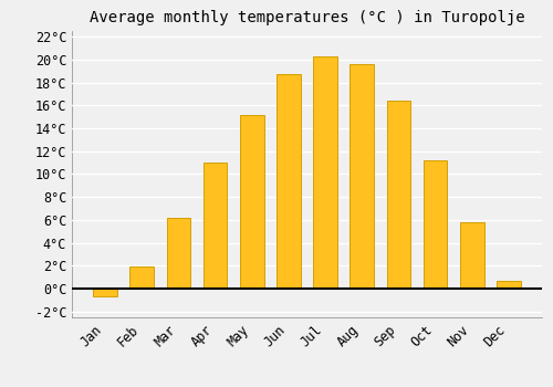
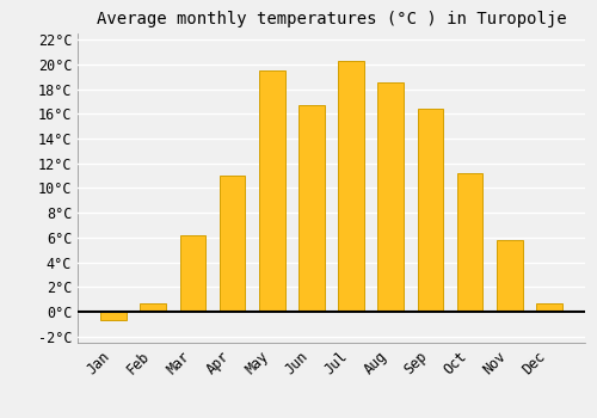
Feb: 1.9°C -> 0.7°C
May: 15.2°C -> 19.5°C
Jun: 18.7°C -> 16.7°C
Aug: 19.6°C -> 18.5°C
